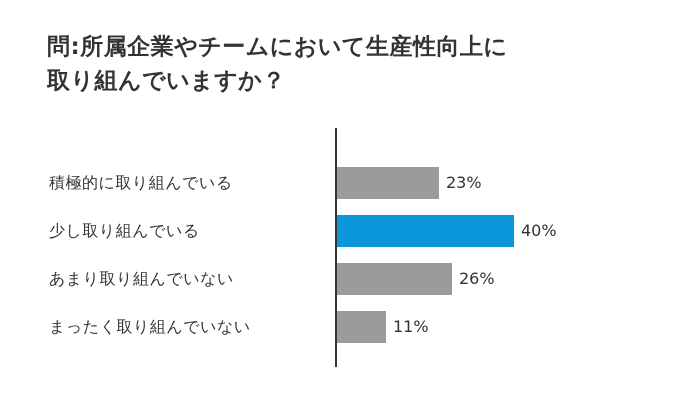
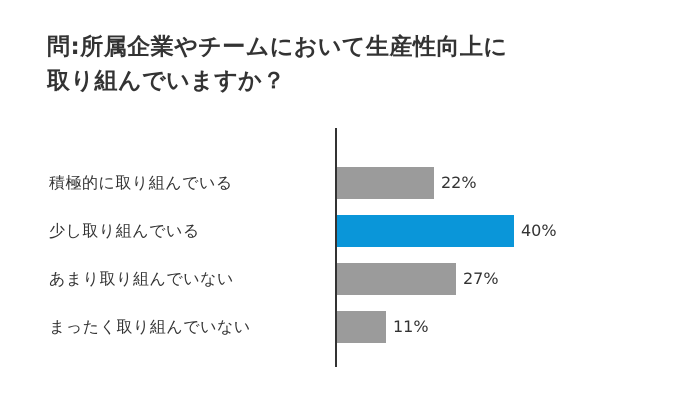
積極的に取り組んでいる: 23% -> 22%
あまり取り組んでいない: 26% -> 27%
